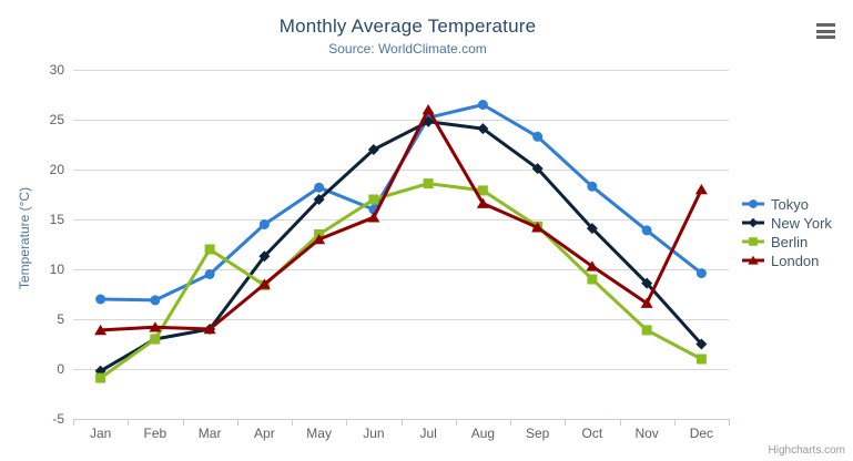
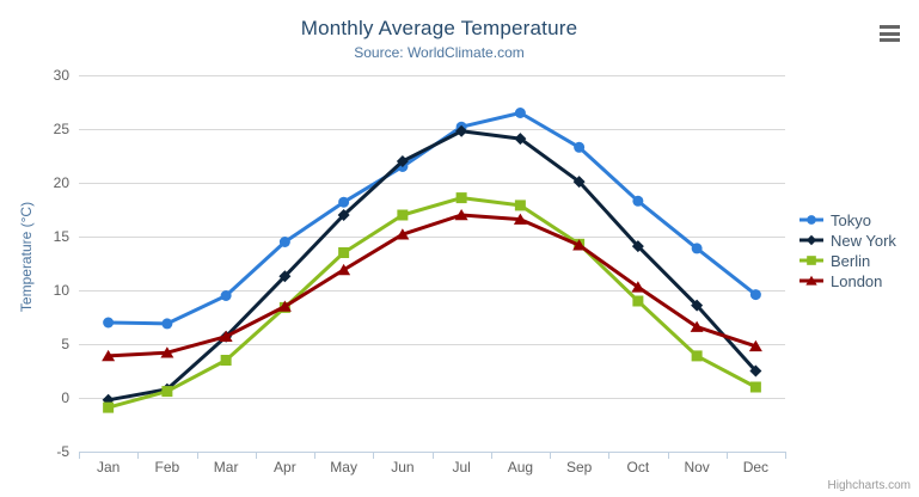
New York/Feb: 3 -> 1
Berlin/Feb: 3 -> 1
New York/Mar: 4 -> 6
Berlin/Mar: 12 -> 4
London/Mar: 4 -> 6
London/May: 13 -> 12
Tokyo/Jun: 16 -> 22
London/Jul: 26 -> 17
London/Dec: 18 -> 5
